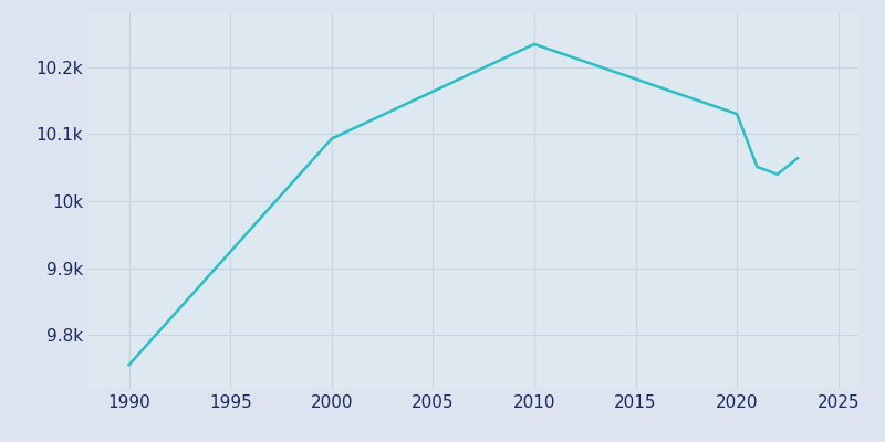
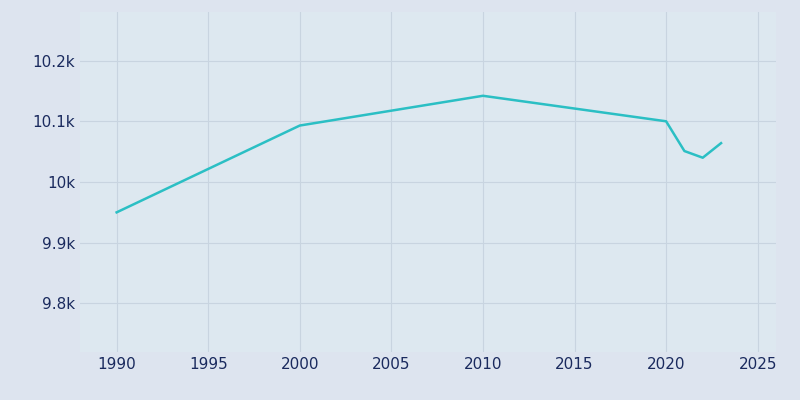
1990: 9.756k -> 9.950k
2010: 10.234k -> 10.142k
2020: 10.130k -> 10.100k
